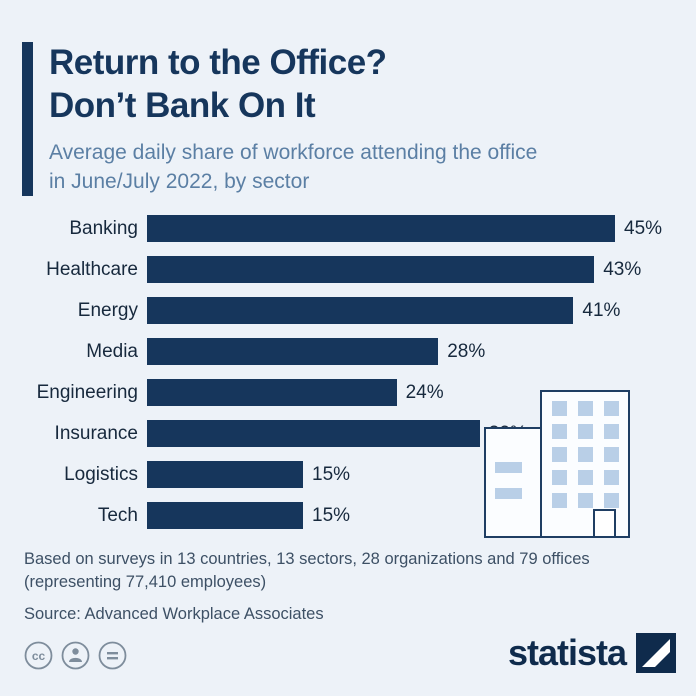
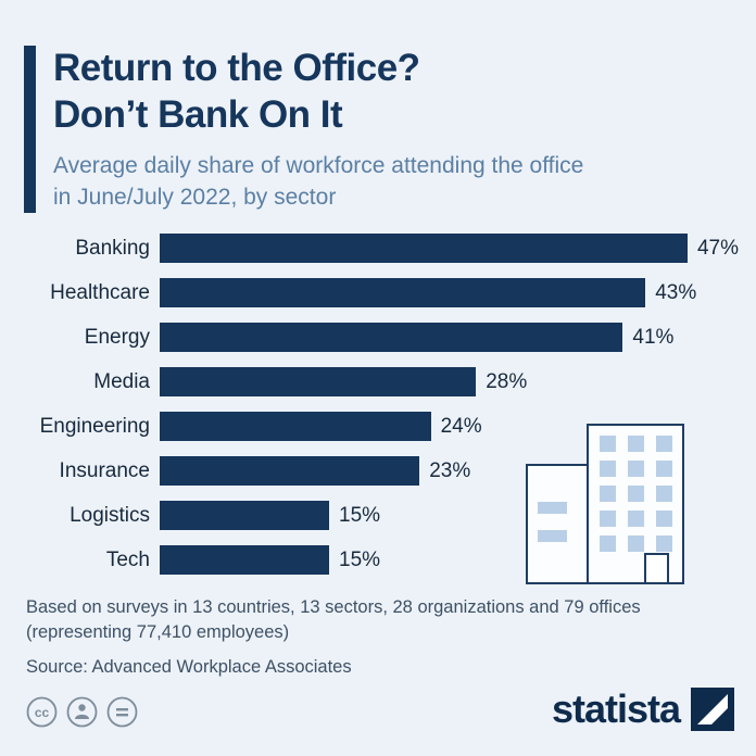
Banking: 45% -> 47%
Insurance: 32% -> 23%
